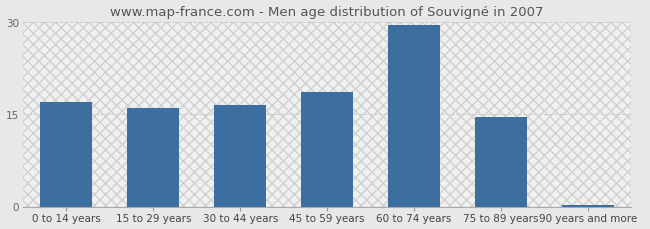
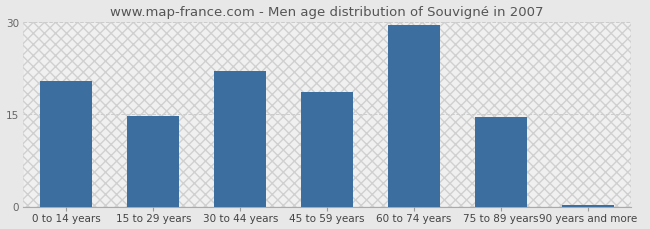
0 to 14 years: 17.0 -> 20.4
15 to 29 years: 16.0 -> 14.6
30 to 44 years: 16.5 -> 22.0
